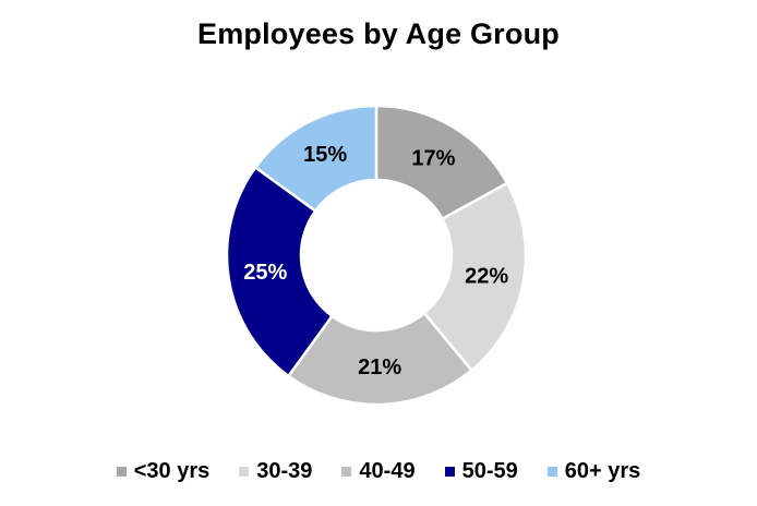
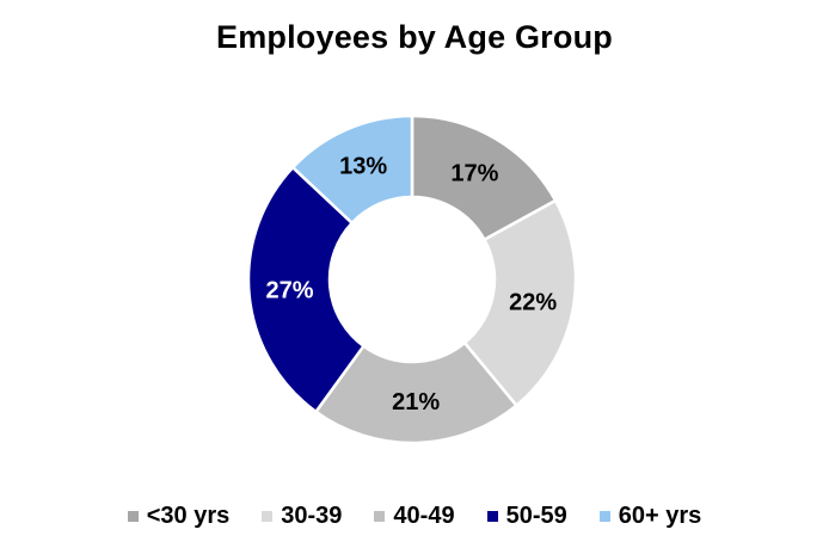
50-59: 25% -> 27%
60+ yrs: 15% -> 13%
